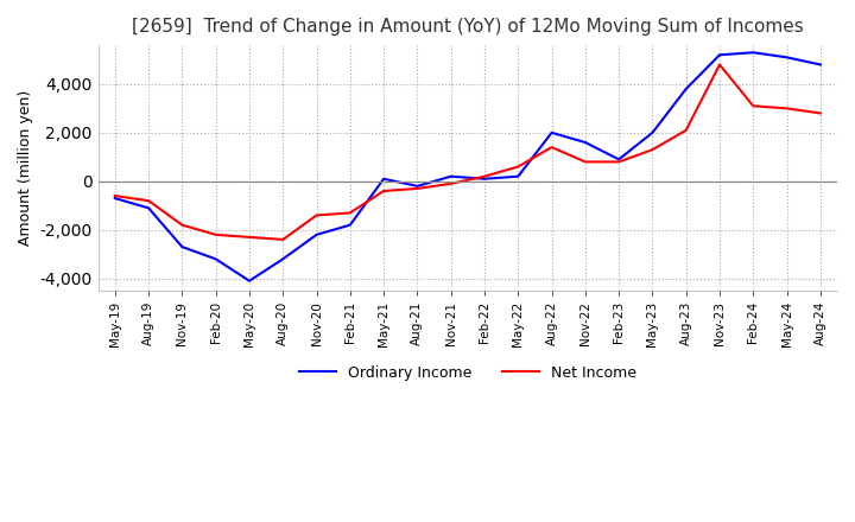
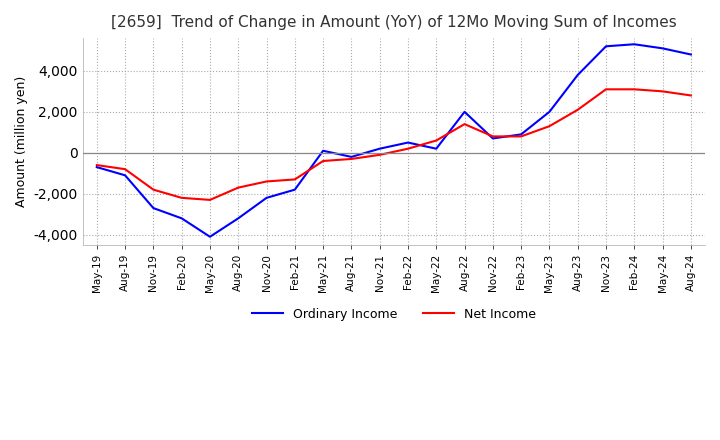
Net Income/Aug-20: -2,400 -> -1,700
Ordinary Income/Feb-22: 100 -> 500
Ordinary Income/Nov-22: 1,600 -> 700
Net Income/Nov-23: 4,800 -> 3,100
